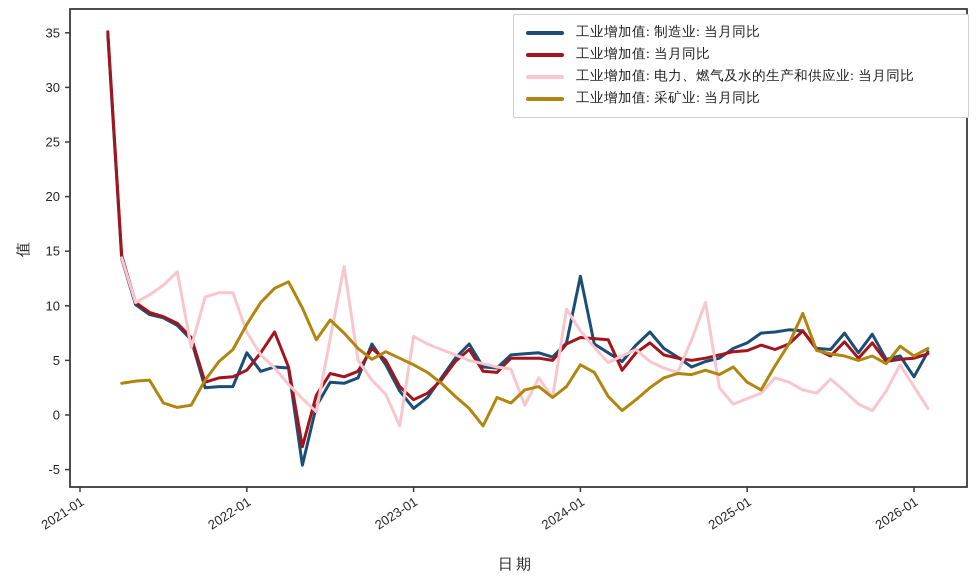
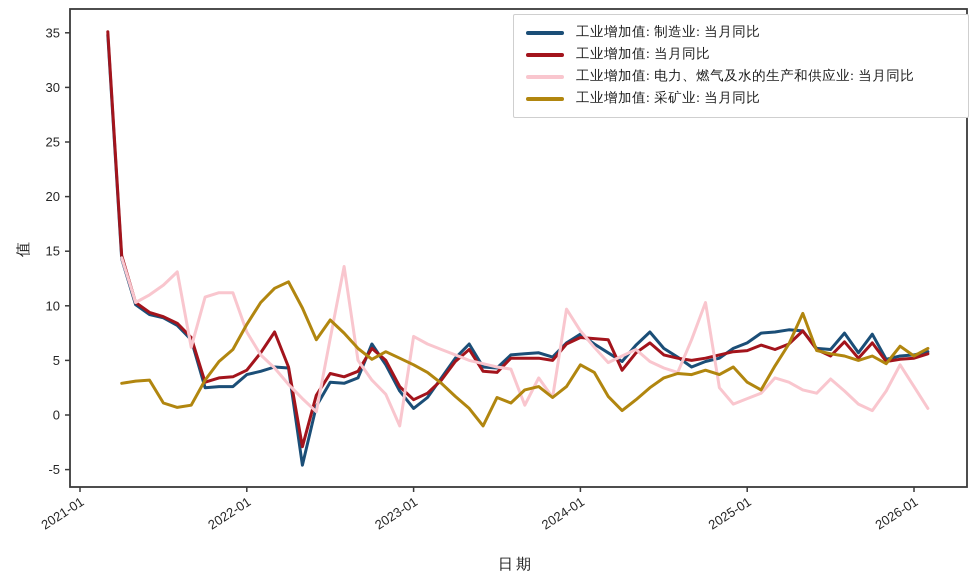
工业增加值: 制造业: 当月同比/2022-01: 5.7 -> 3.7
工业增加值: 制造业: 当月同比/2024-01: 12.7 -> 7.4
工业增加值: 制造业: 当月同比/2026-01: 3.5 -> 5.5
